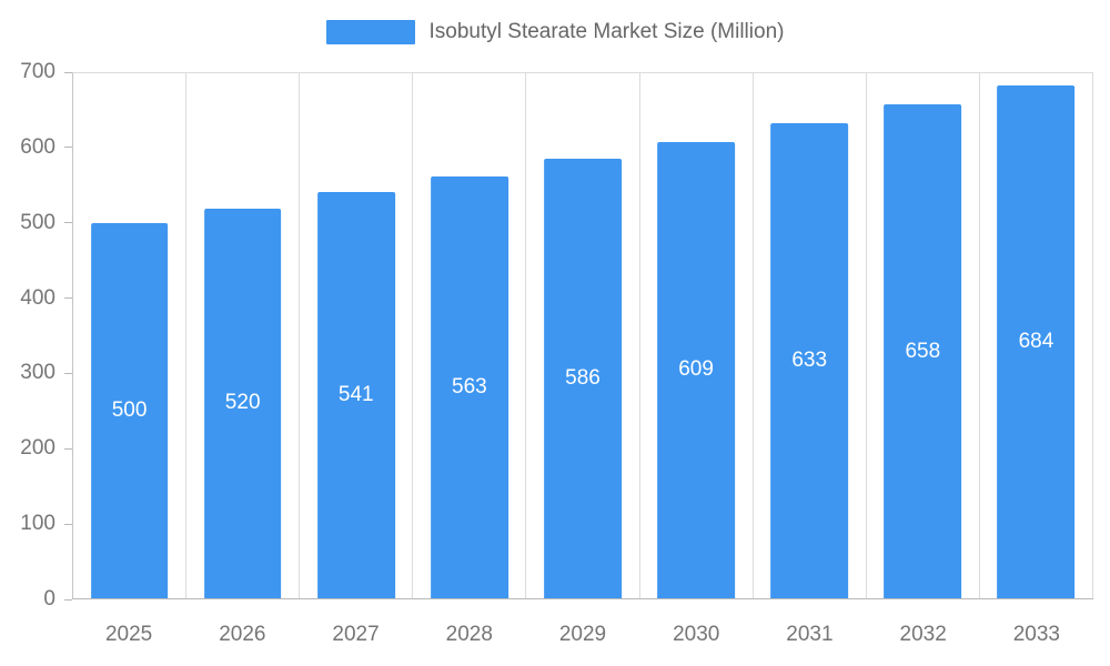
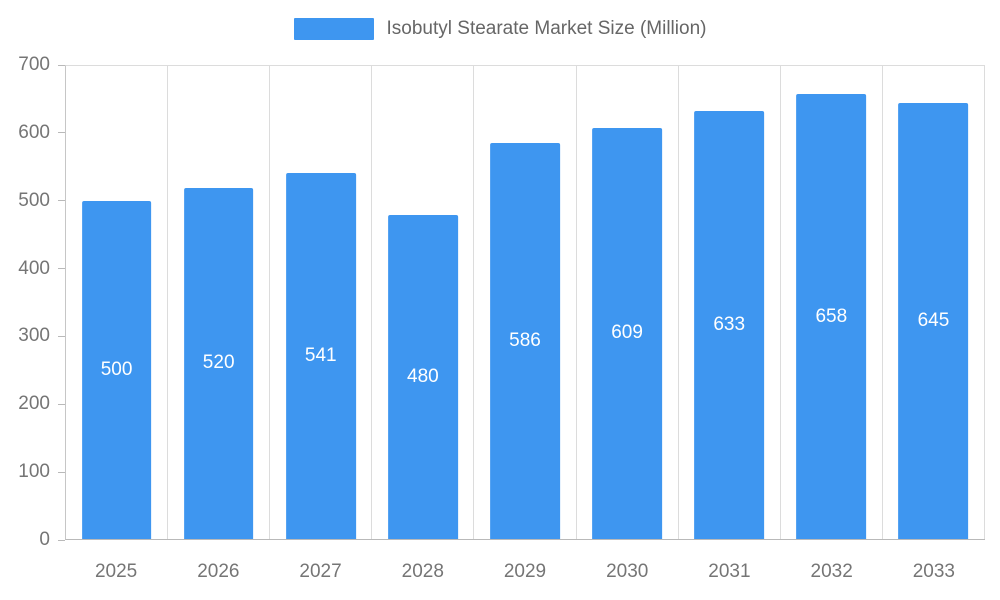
2028: 563 -> 480
2033: 684 -> 645
